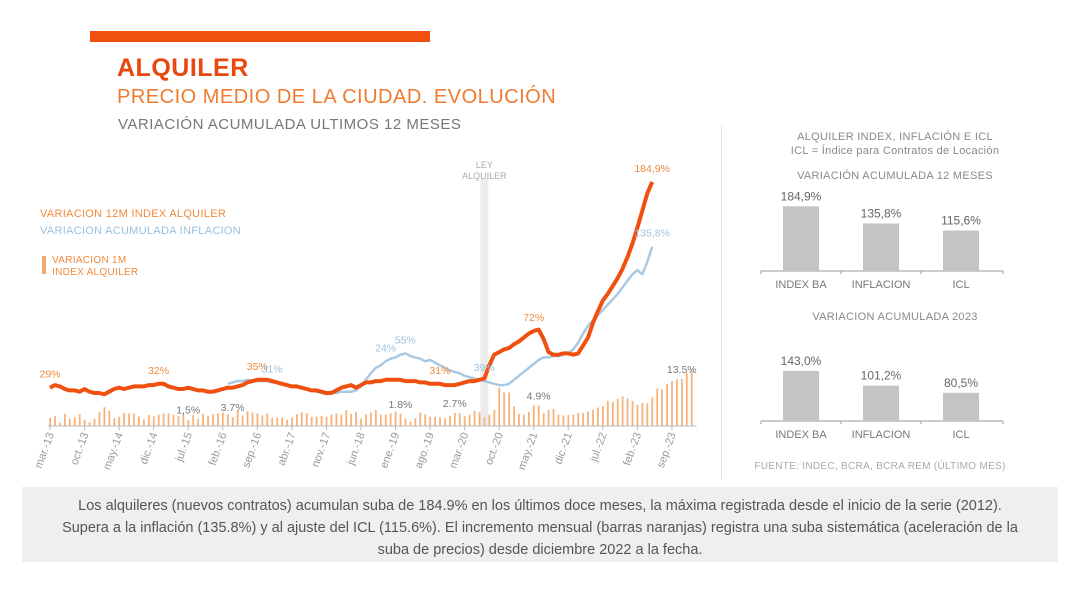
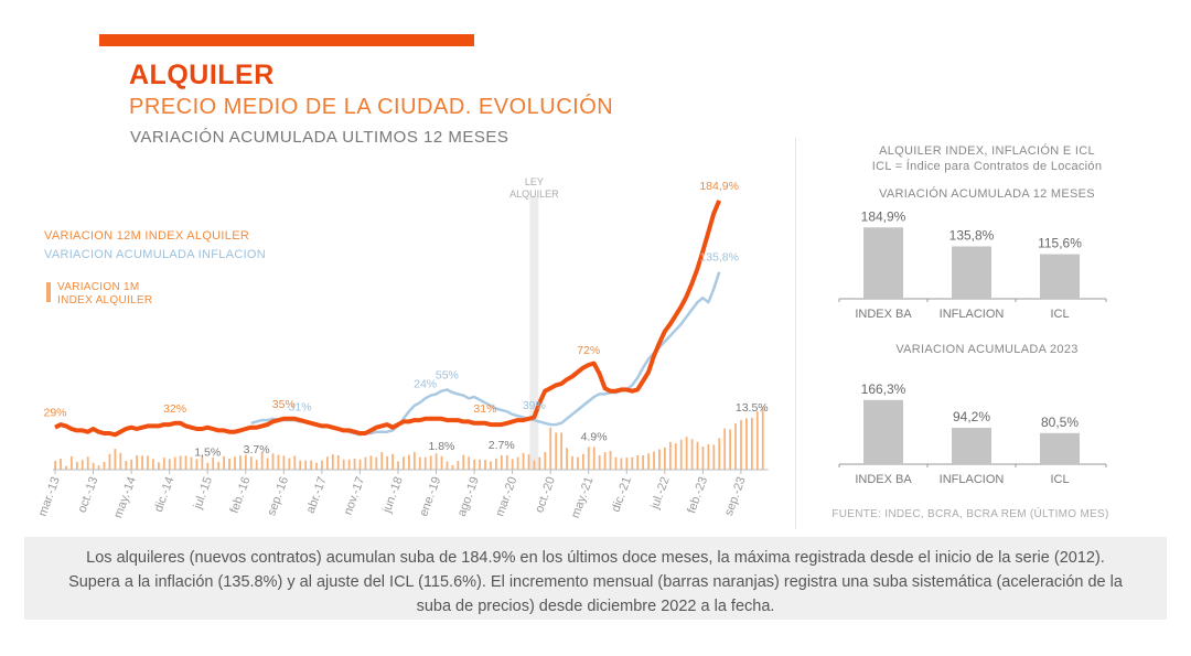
VARIACION ACUMULADA 2023/INDEX BA: 143,0% -> 166,3%
VARIACION ACUMULADA 2023/INFLACION: 101,2% -> 94,2%
